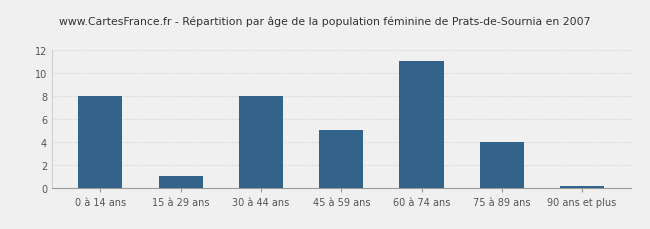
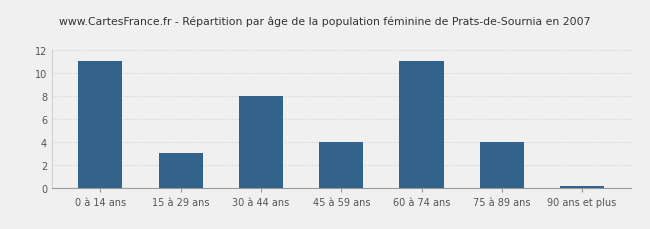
0 à 14 ans: 8.0 -> 11.0
15 à 29 ans: 1.0 -> 3.0
45 à 59 ans: 5.0 -> 4.0
